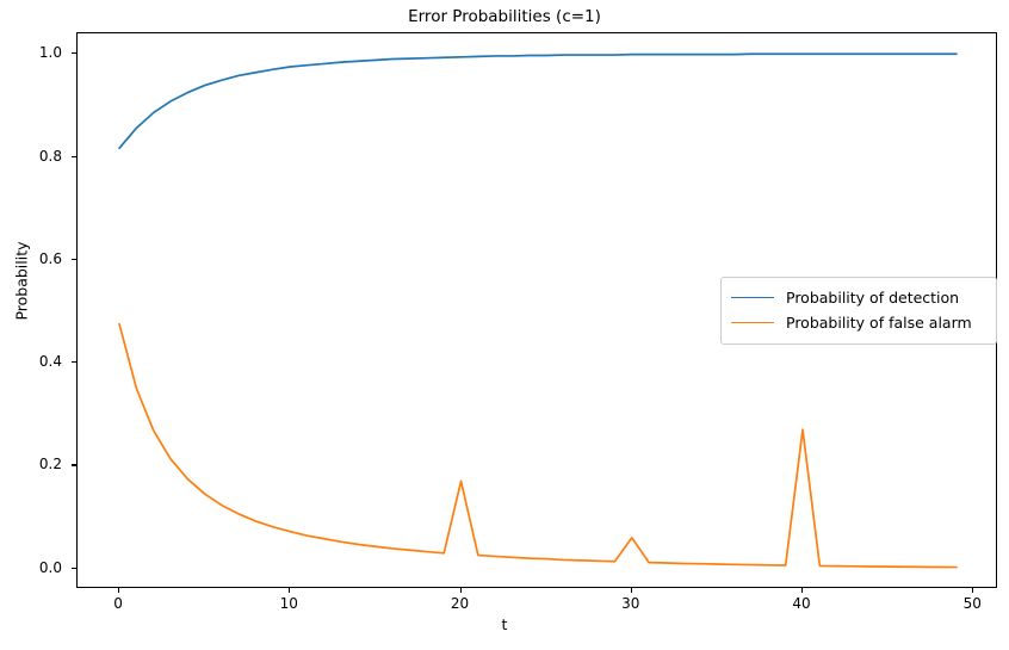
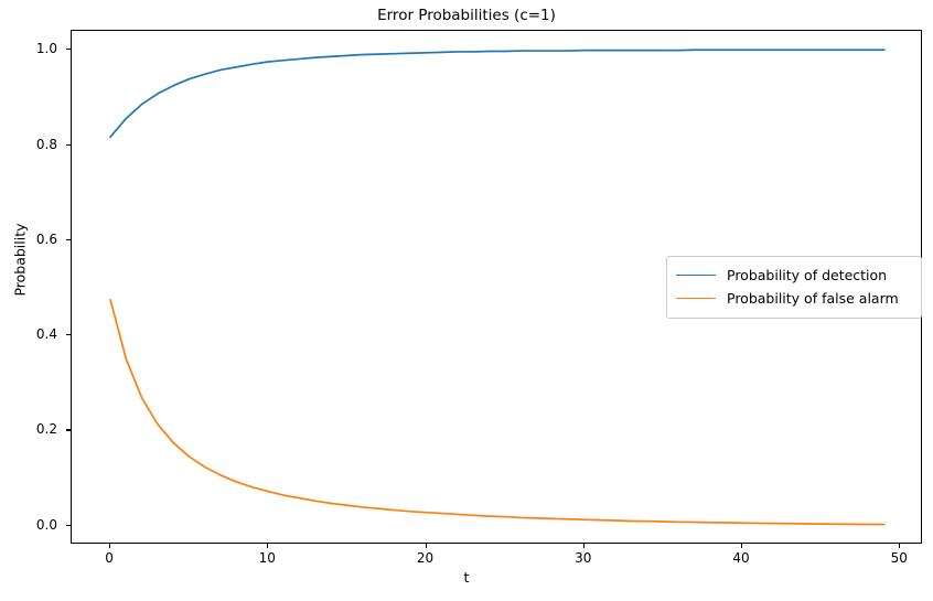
Probability of false alarm/20: 0.17 -> 0.03
Probability of false alarm/30: 0.06 -> 0.01
Probability of false alarm/40: 0.27 -> 0.01
